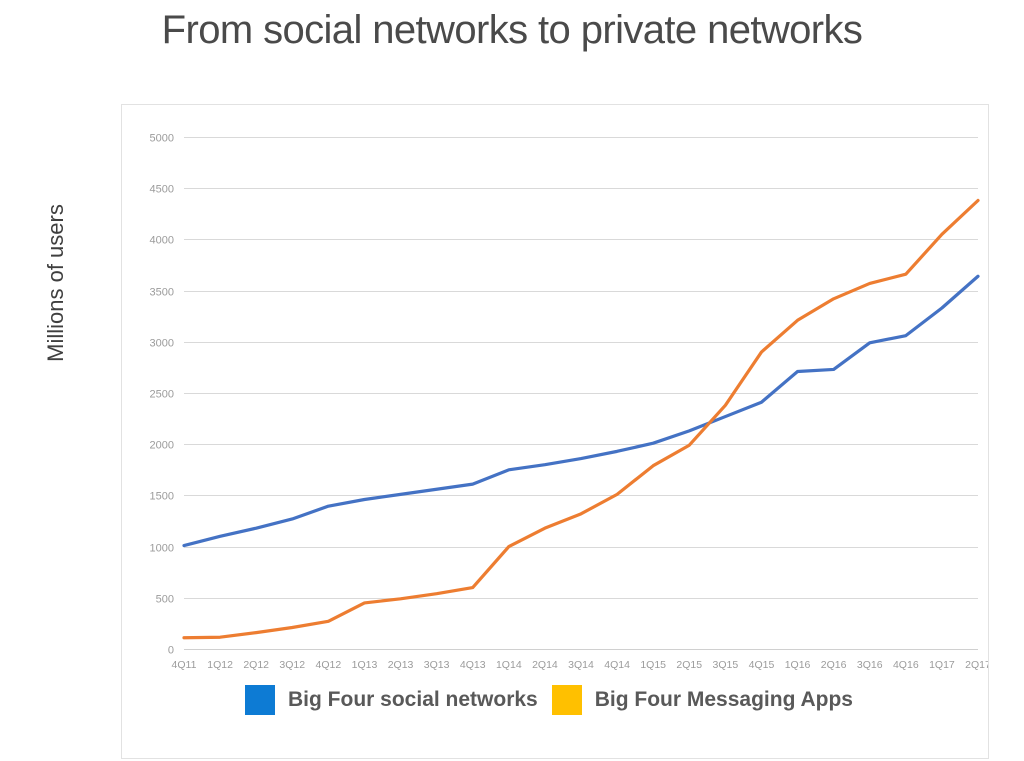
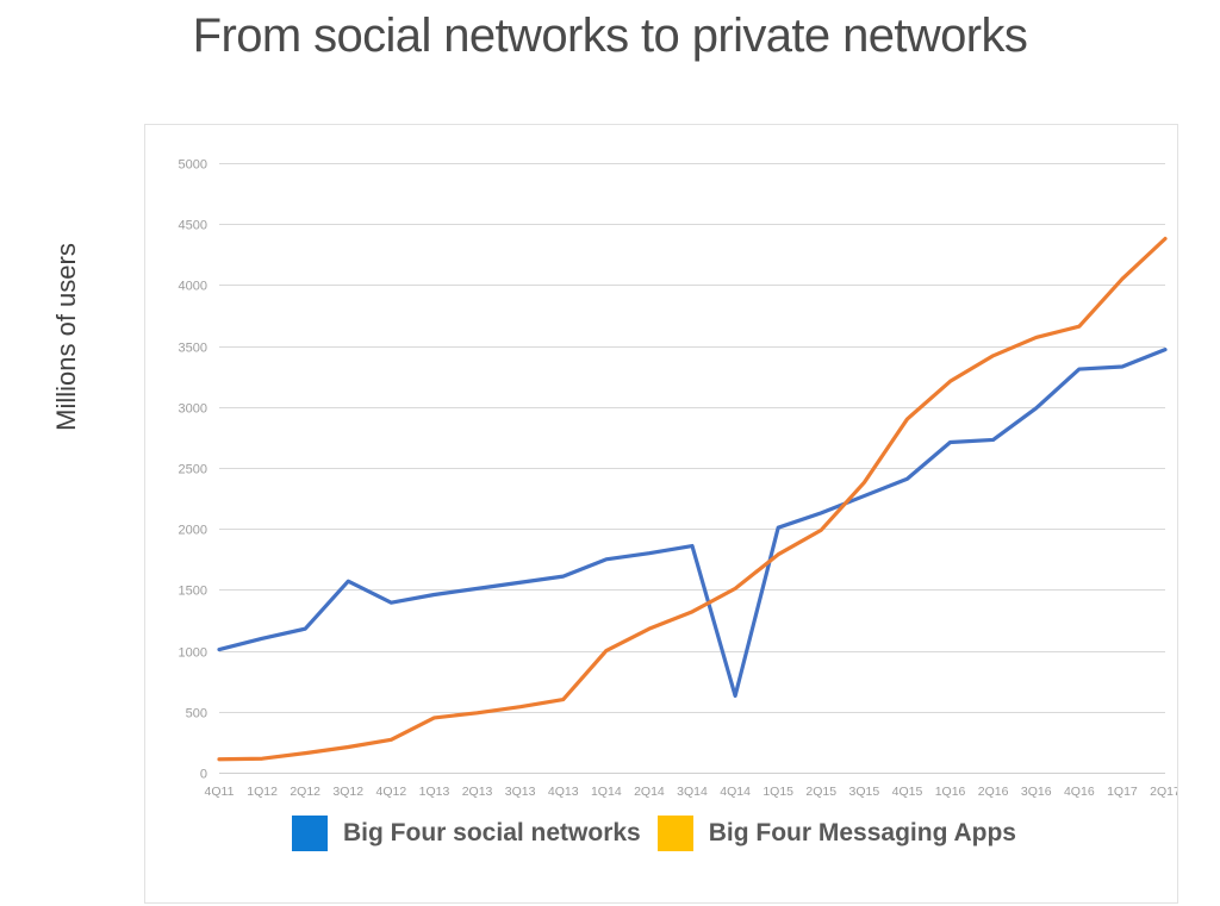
Big Four social networks/3Q12: 1270 -> 1570
Big Four social networks/4Q14: 1930 -> 630
Big Four social networks/4Q16: 3060 -> 3310
Big Four social networks/2Q17: 3640 -> 3470
